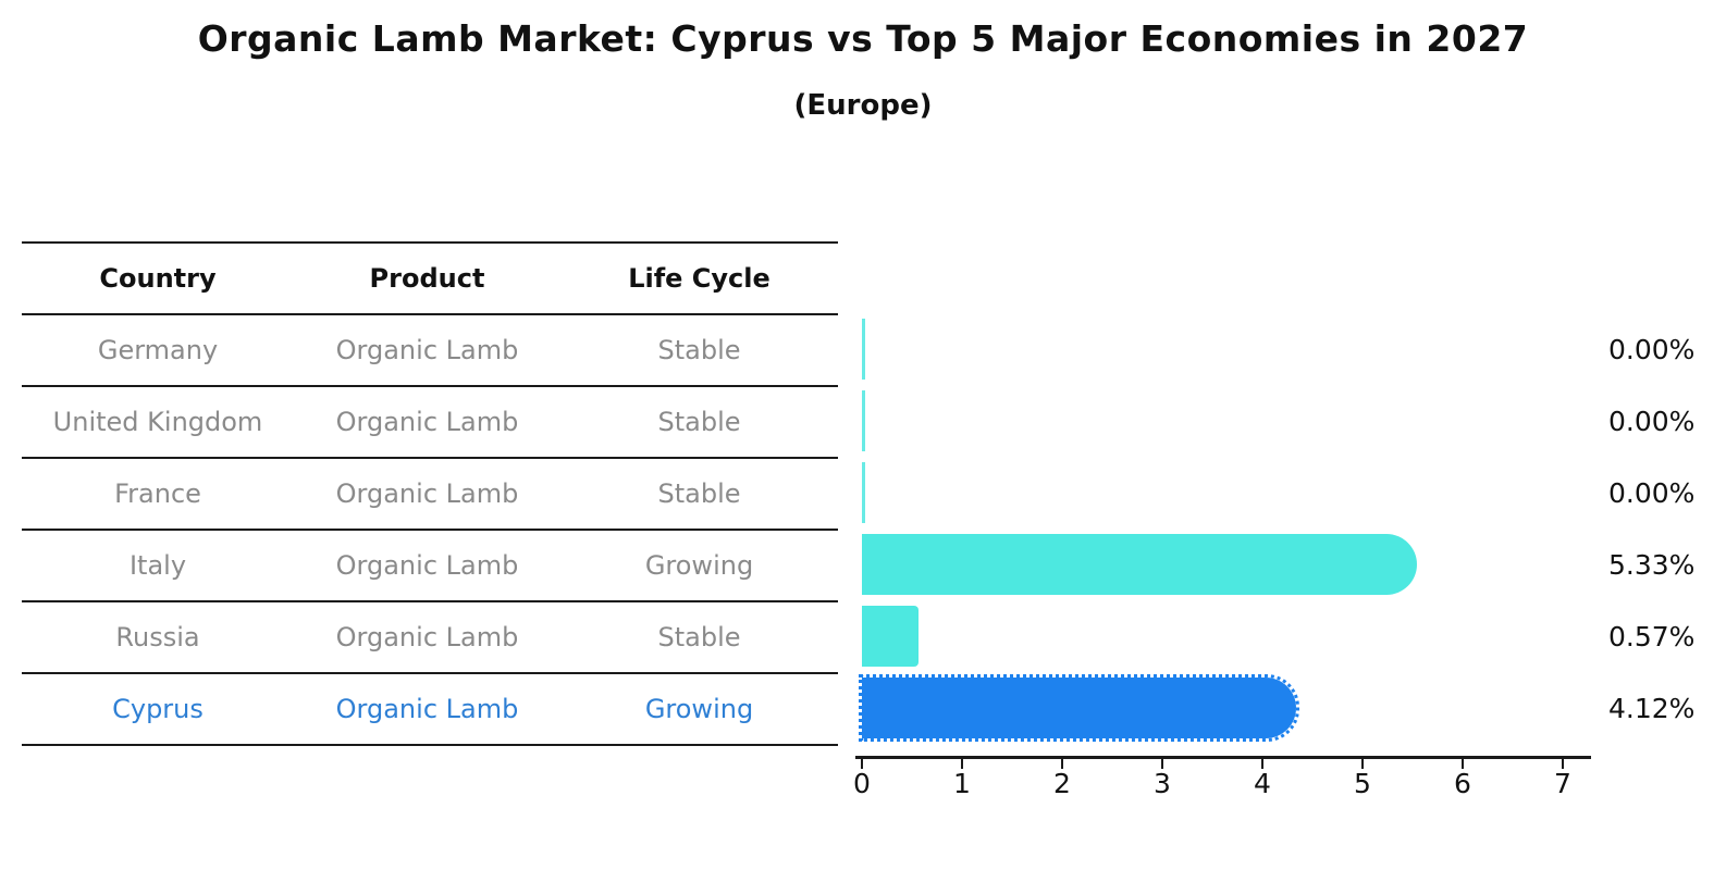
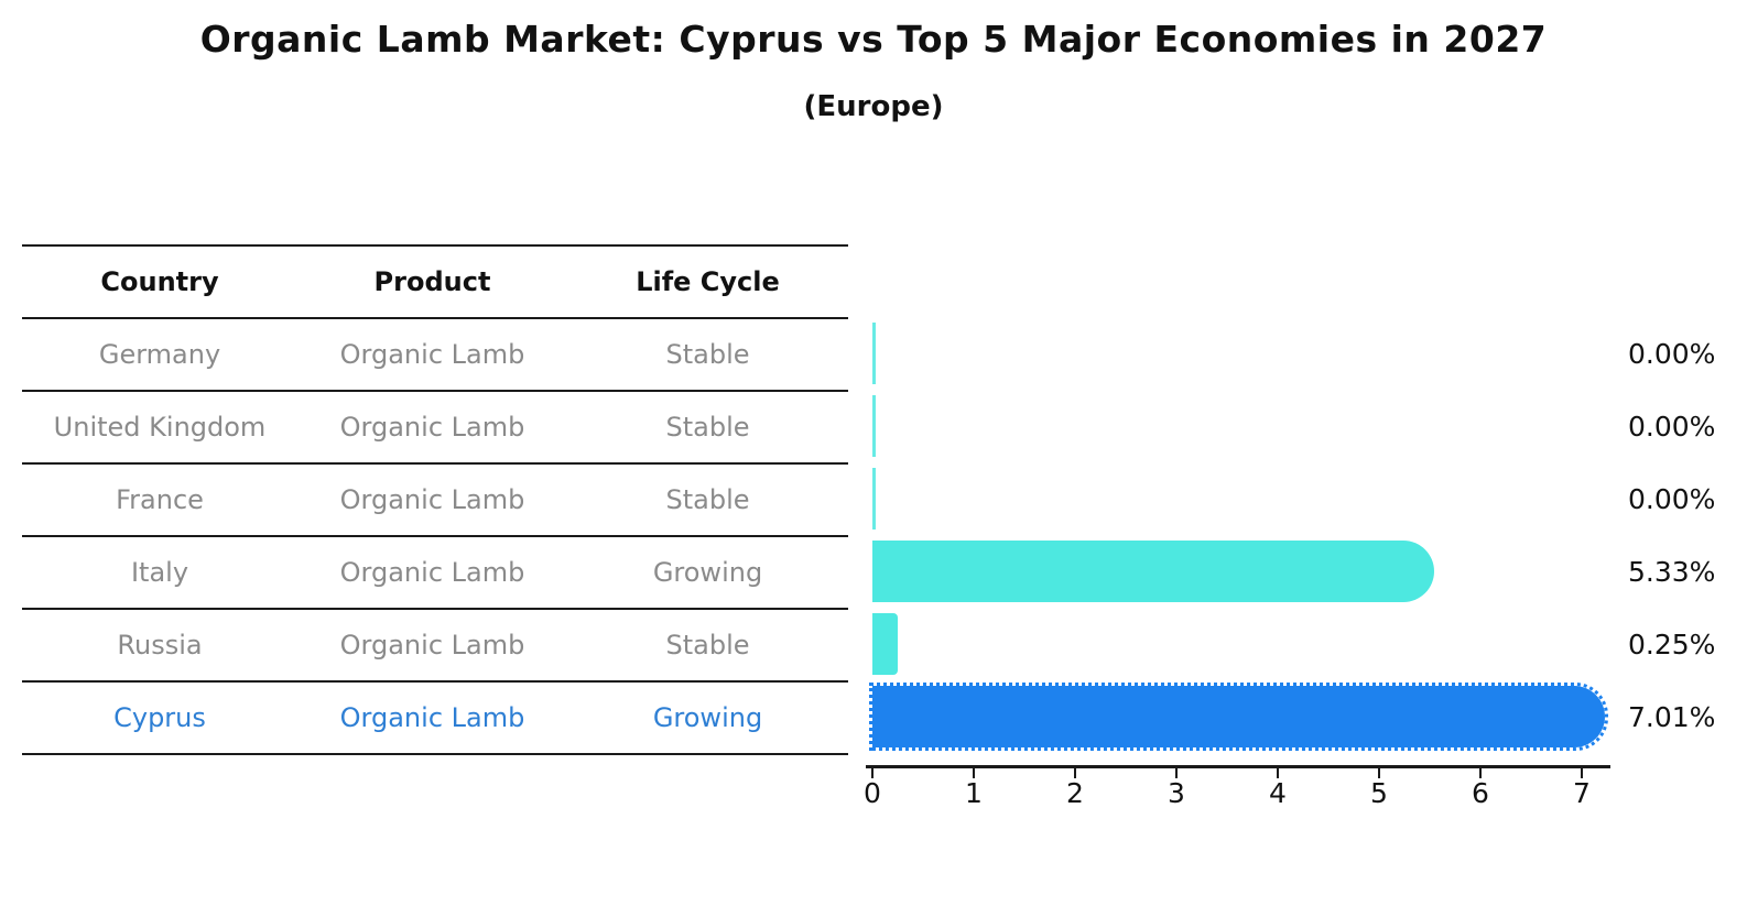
Russia: 0.57% -> 0.25%
Cyprus: 4.12% -> 7.01%
